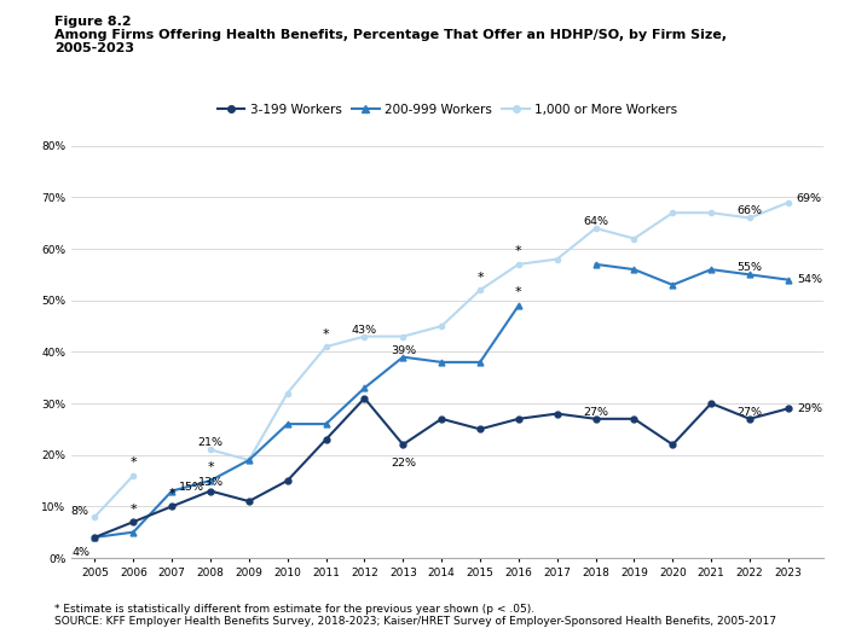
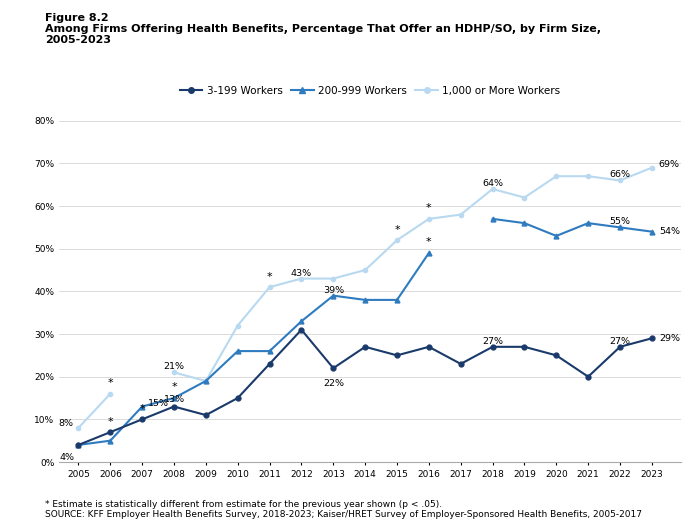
3-199 Workers/2017: 28% -> 23%
3-199 Workers/2020: 22% -> 25%
3-199 Workers/2021: 30% -> 20%
